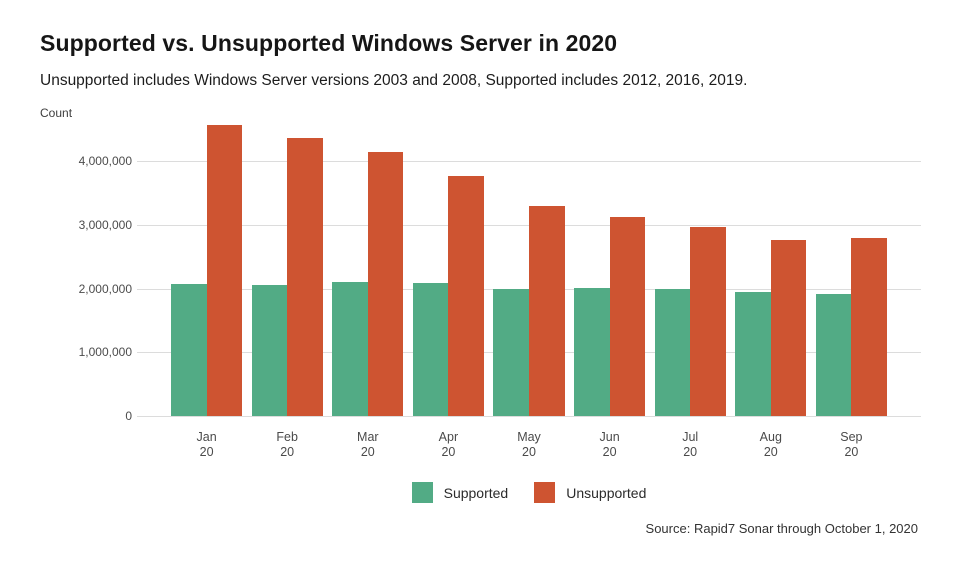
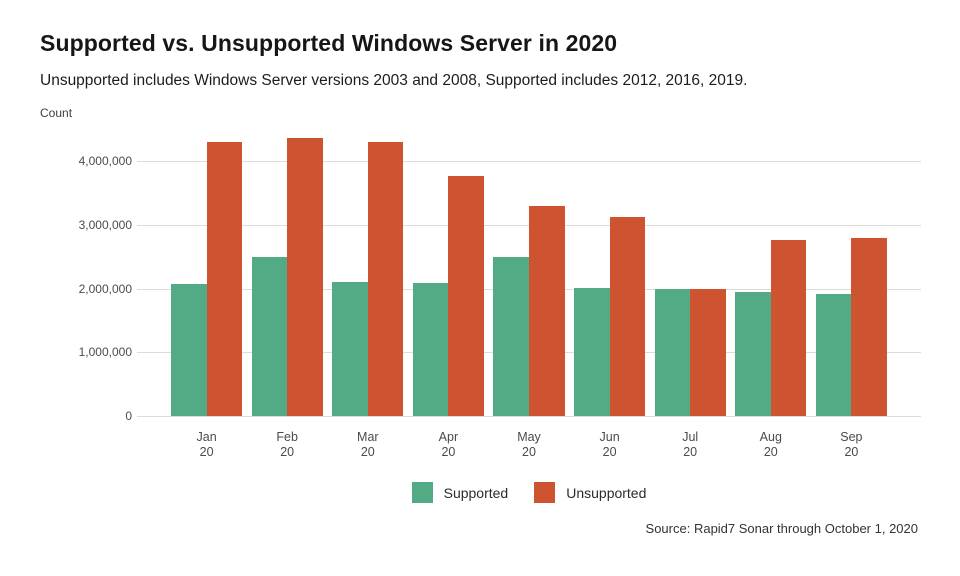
Unsupported/Jan 20: 4600000 -> 4300000
Supported/Feb 20: 2100000 -> 2500000
Unsupported/Mar 20: 4200000 -> 4300000
Supported/May 20: 2000000 -> 2500000
Unsupported/Jul 20: 3000000 -> 2000000
